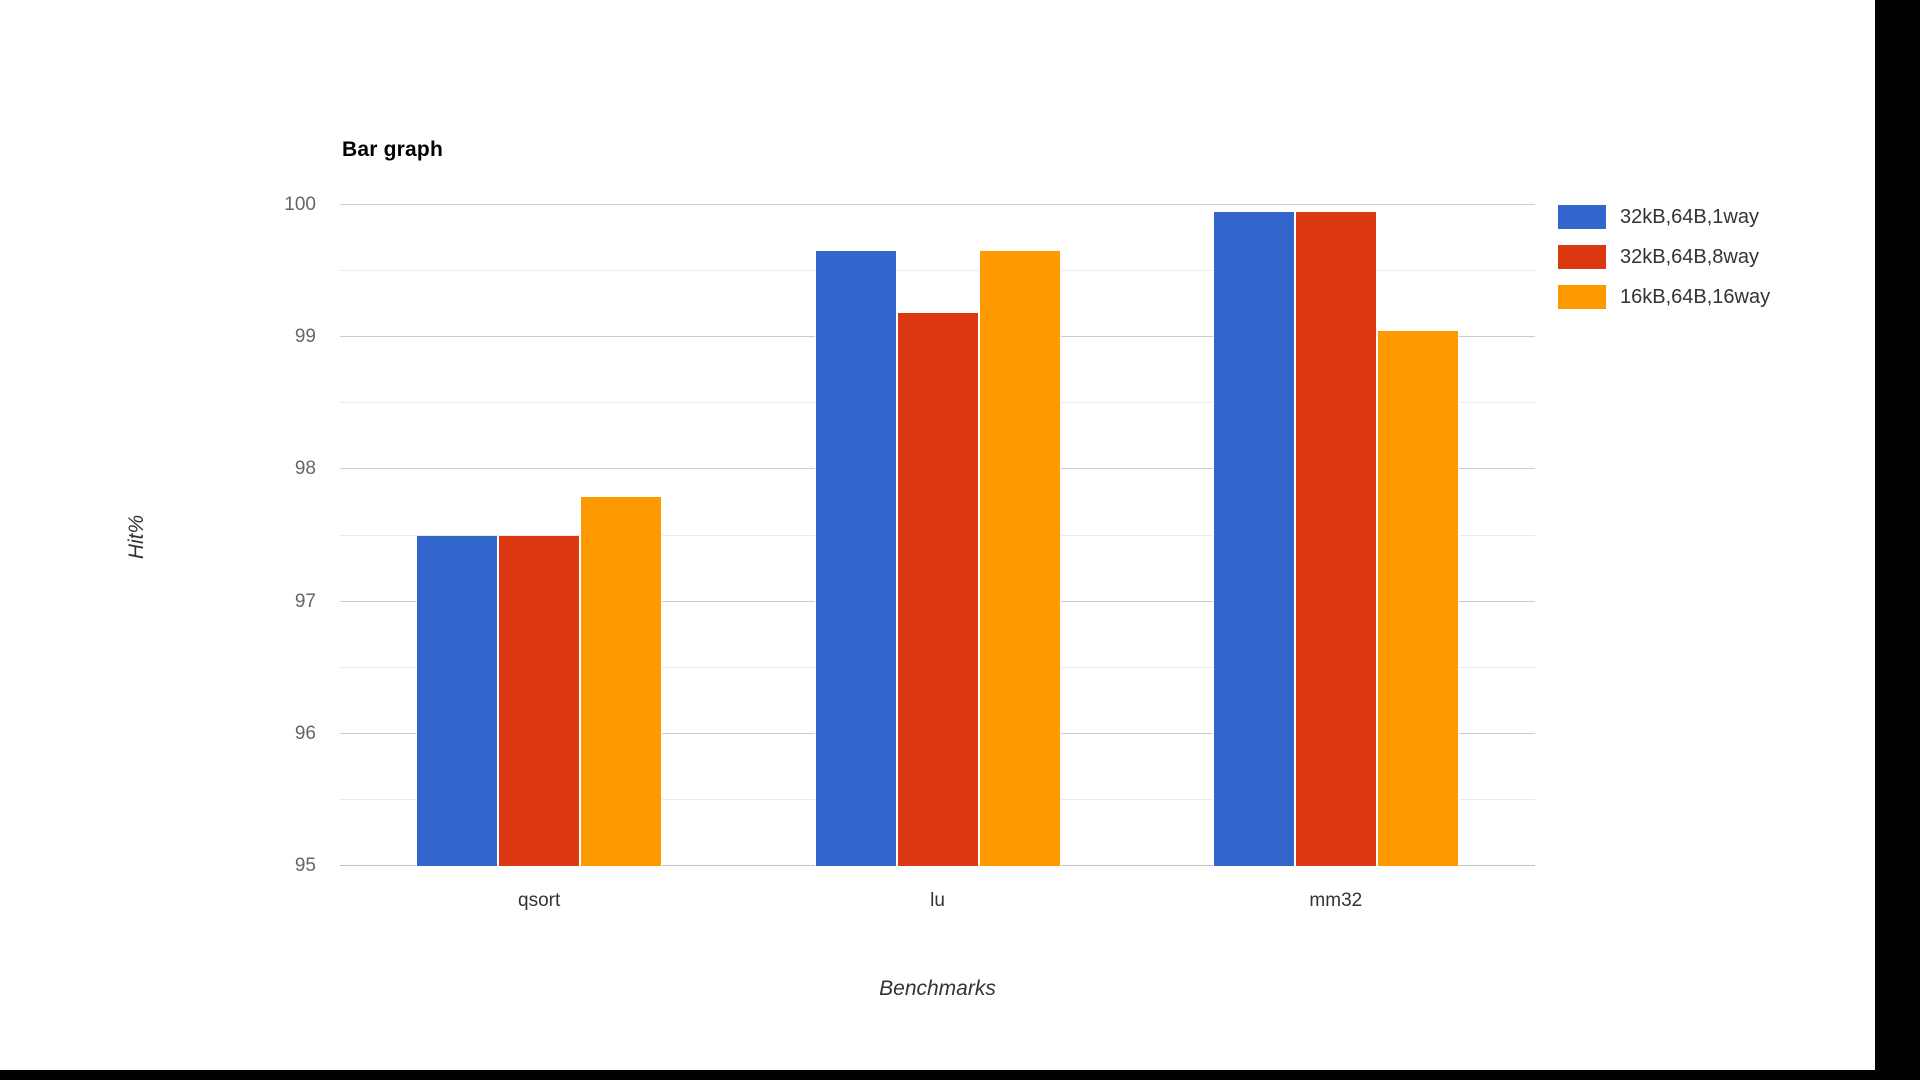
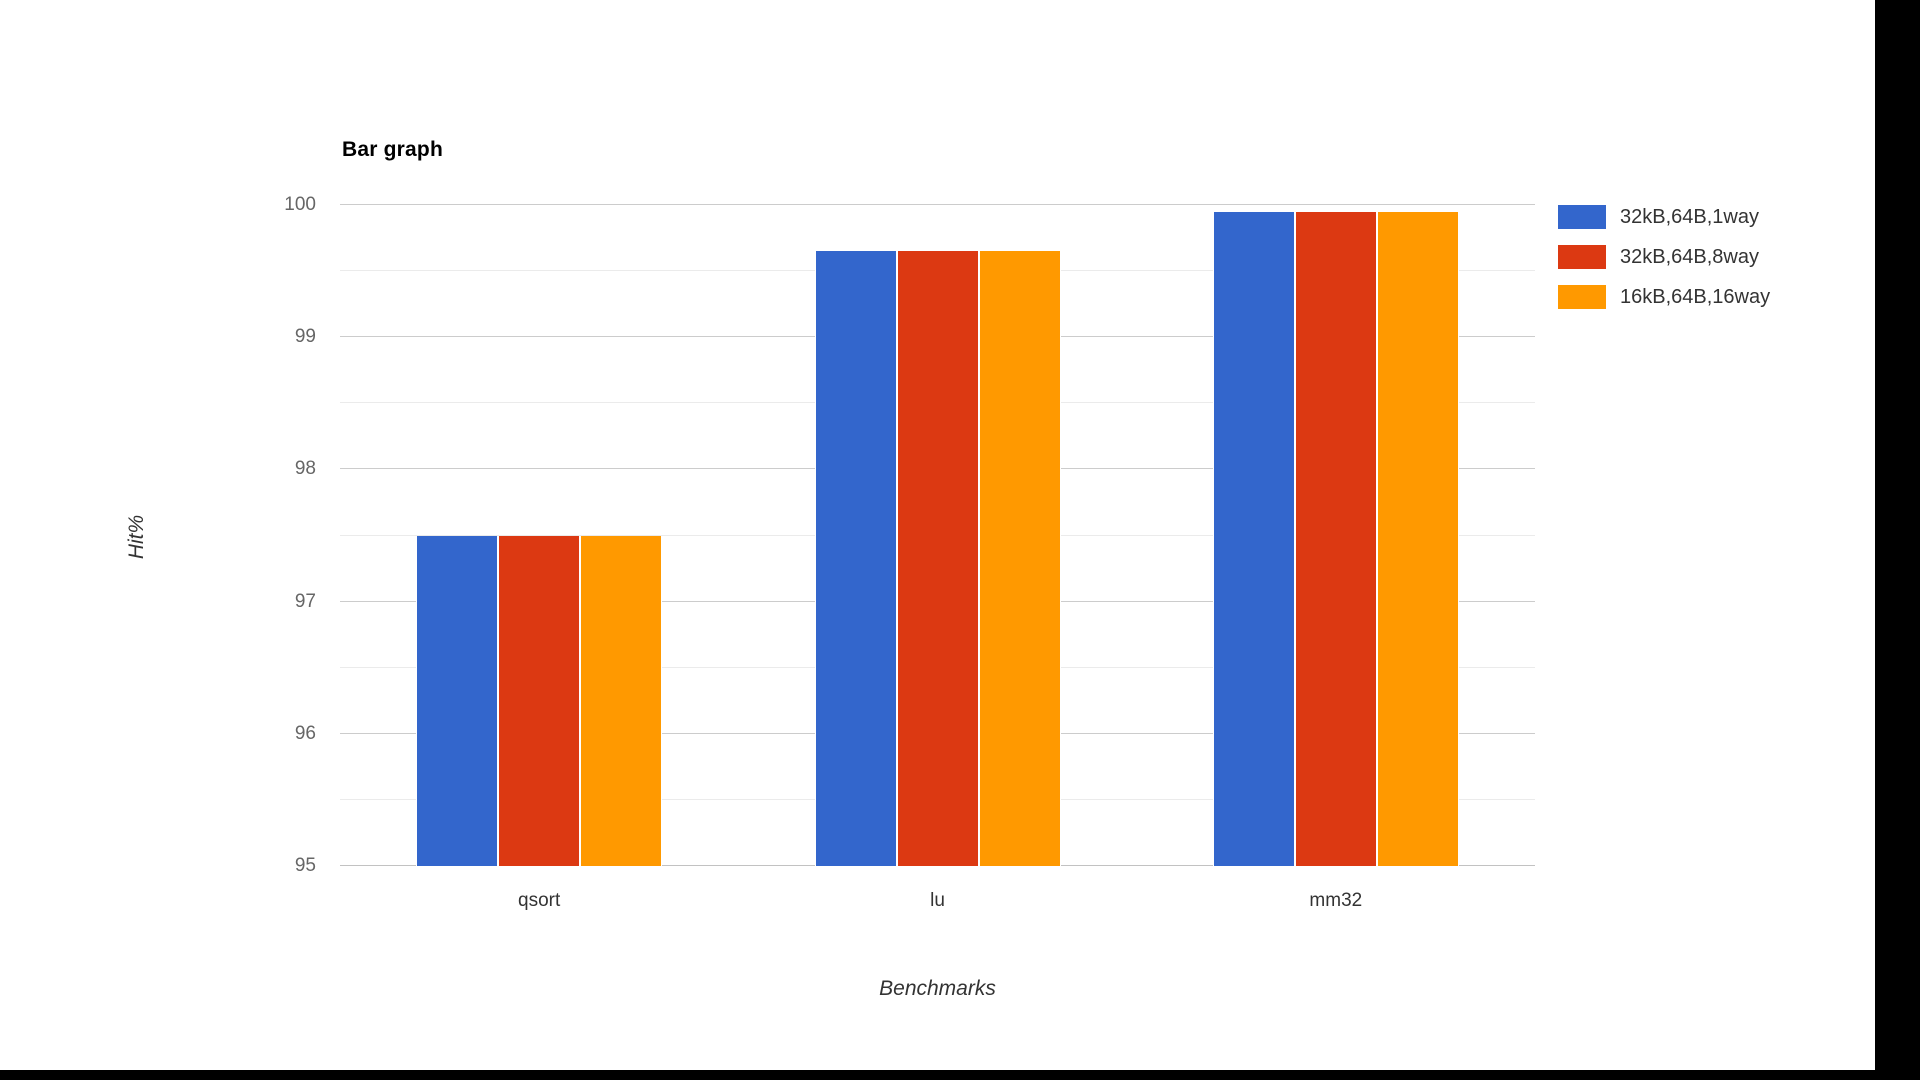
16kB,64B,16way/qsort: 97.79 -> 97.50
32kB,64B,8way/lu: 99.18 -> 99.65
16kB,64B,16way/mm32: 99.05 -> 99.95
